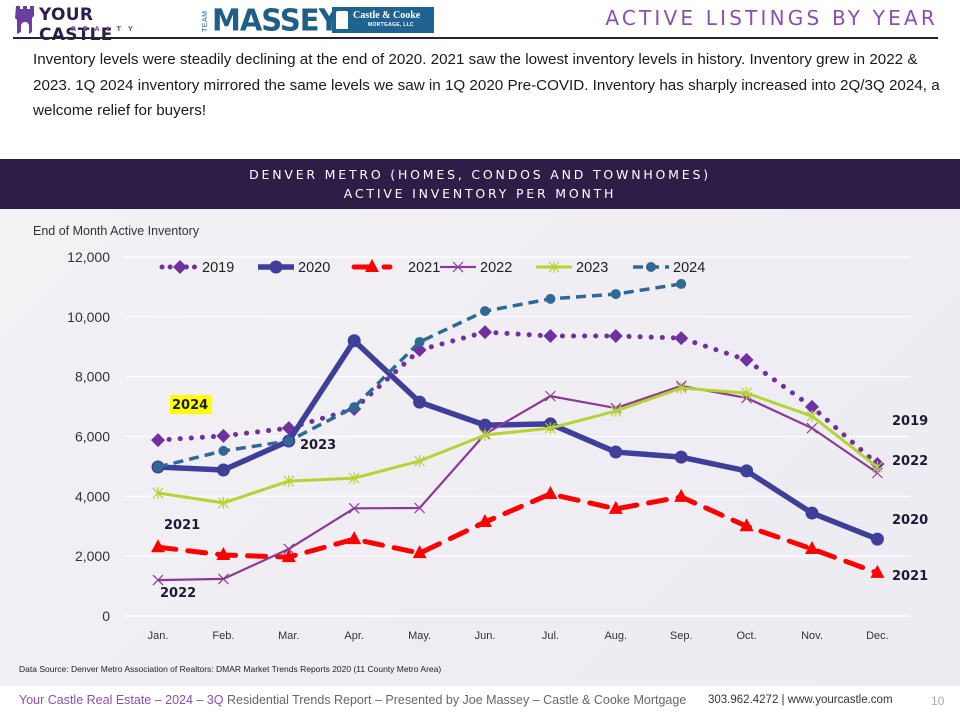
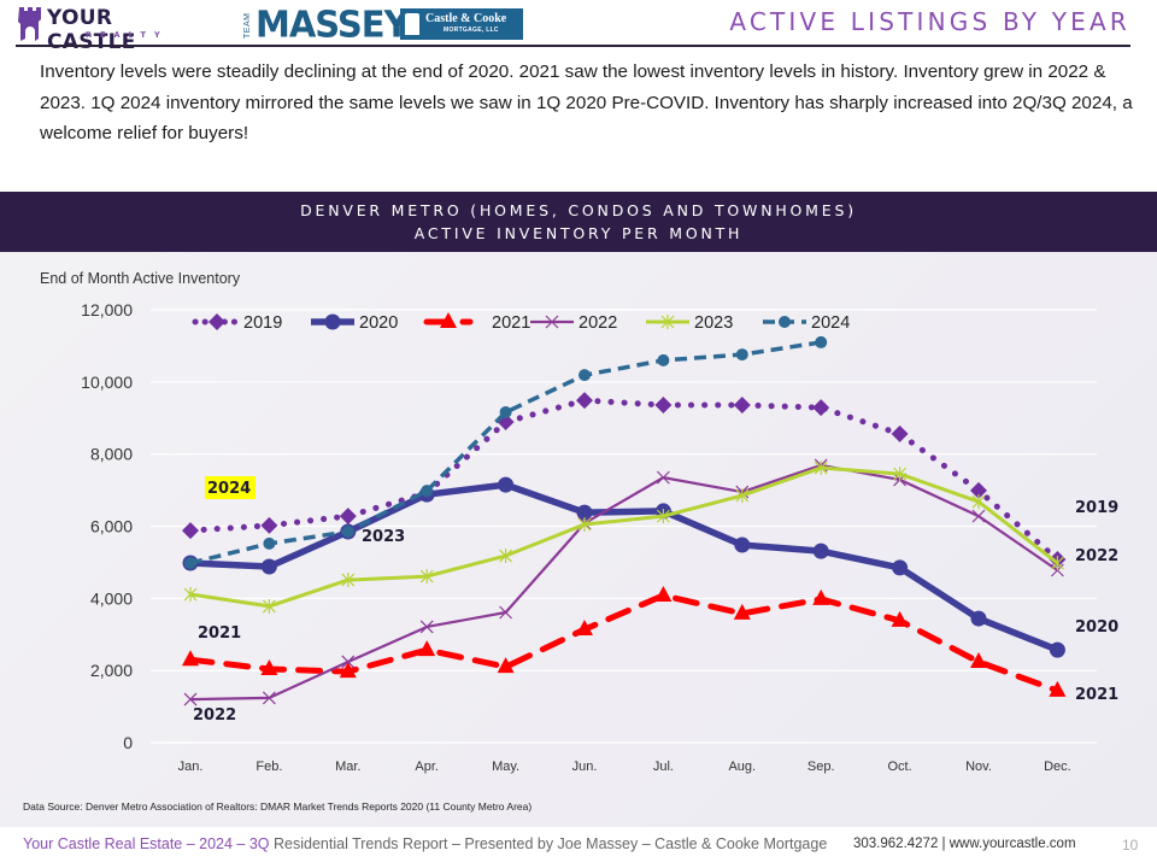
2020/Apr.: 9200 -> 6900
2022/Apr.: 3600 -> 3200
2021/Oct.: 3000 -> 3400
